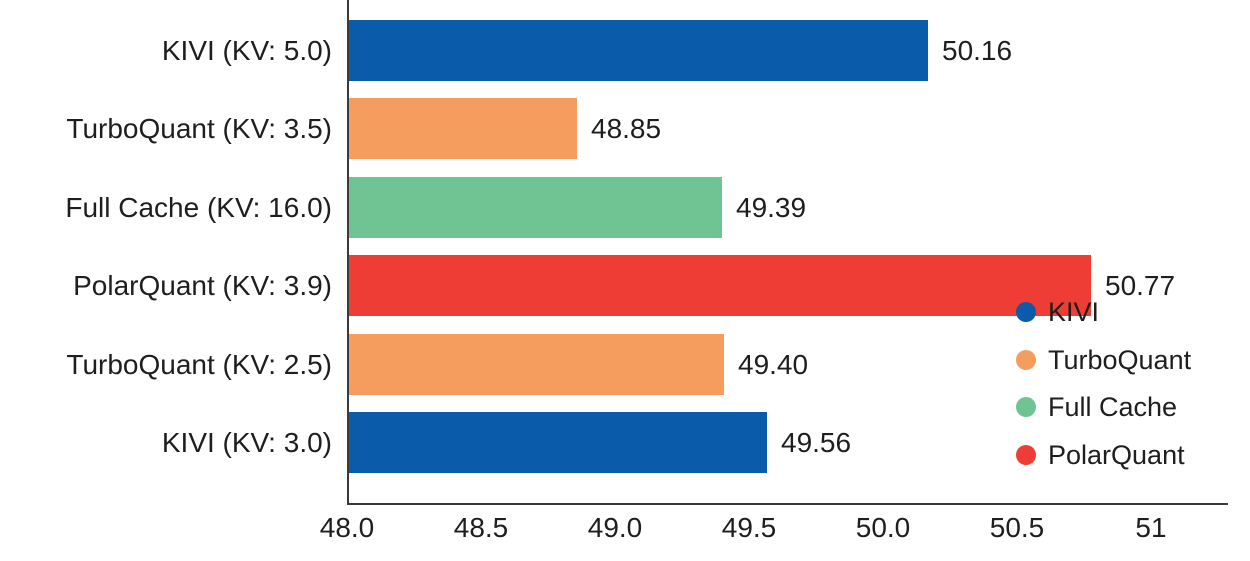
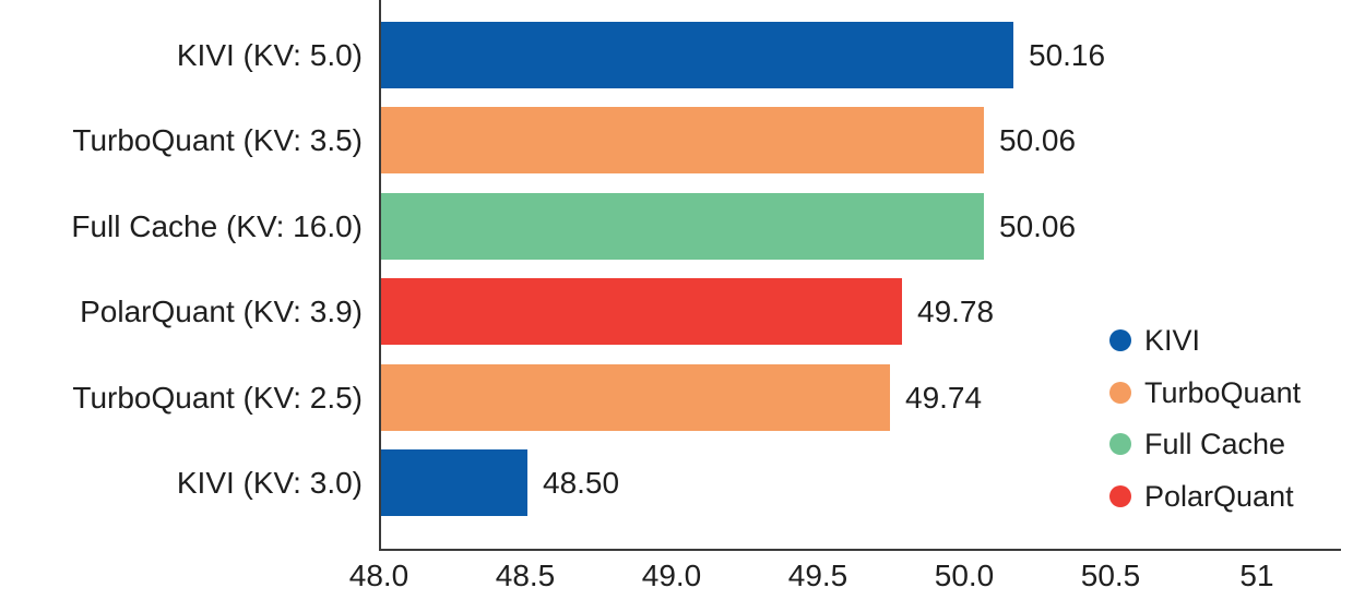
TurboQuant (KV: 3.5): 48.85 -> 50.06
Full Cache (KV: 16.0): 49.39 -> 50.06
PolarQuant (KV: 3.9): 50.77 -> 49.78
TurboQuant (KV: 2.5): 49.40 -> 49.74
KIVI (KV: 3.0): 49.56 -> 48.50
